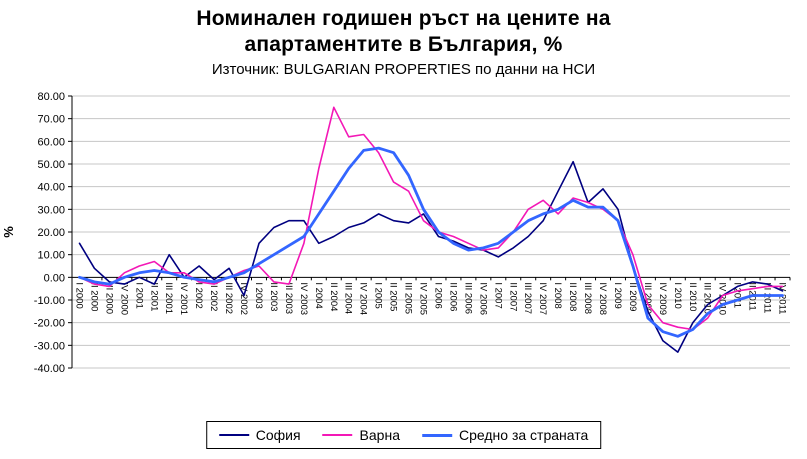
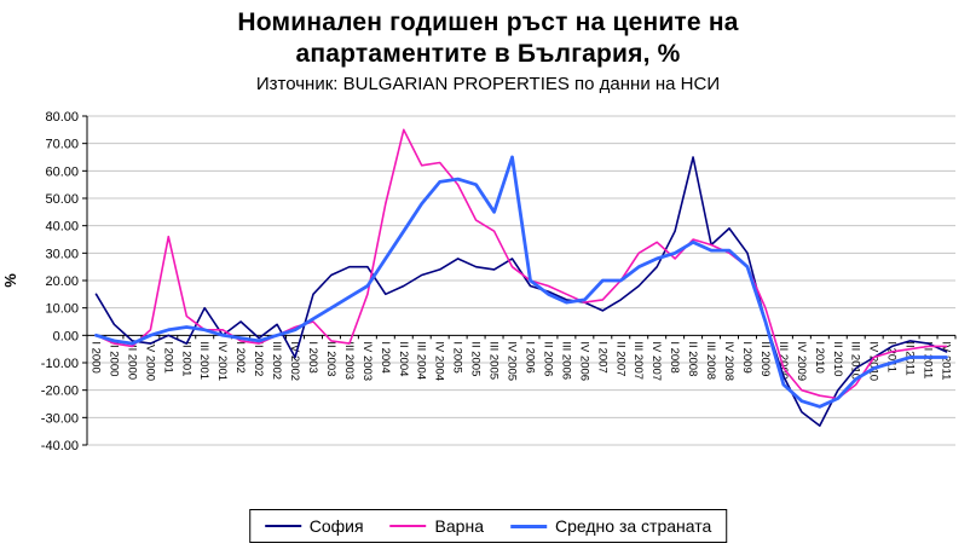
Варна/I 2001: 5 -> 36
Средно за страната/IV 2005: 30 -> 65
Средно за страната/I 2007: 15 -> 20
София/II 2008: 51 -> 65
